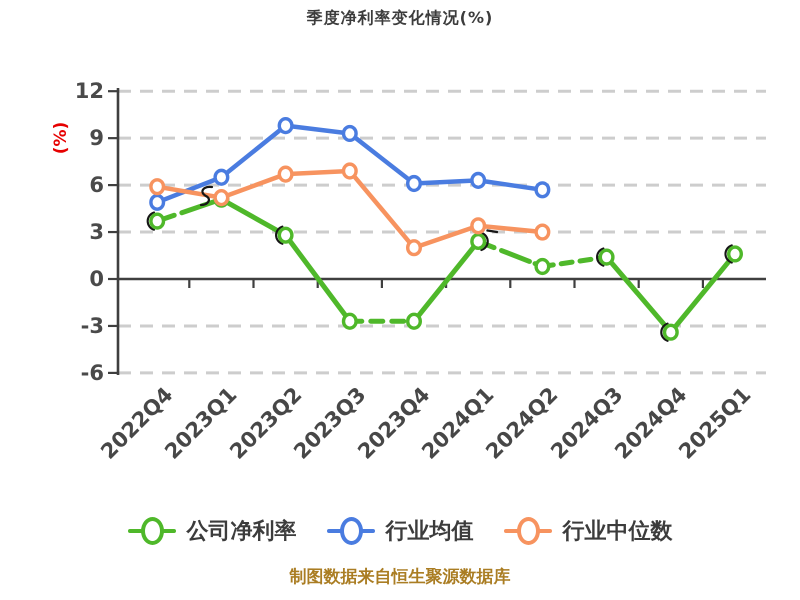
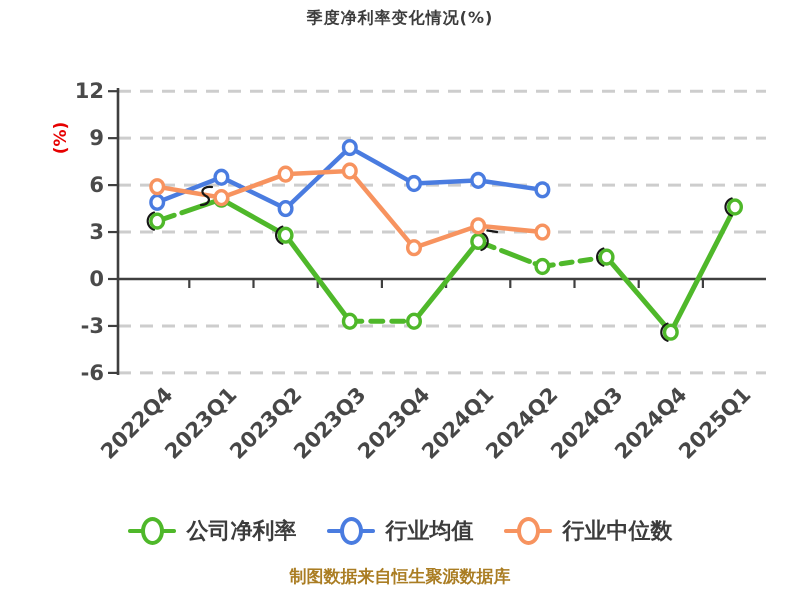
行业均值/2023Q2: 9.8 -> 4.5
行业均值/2023Q3: 9.3 -> 8.4
公司净利率/2025Q1: 1.6 -> 4.6
